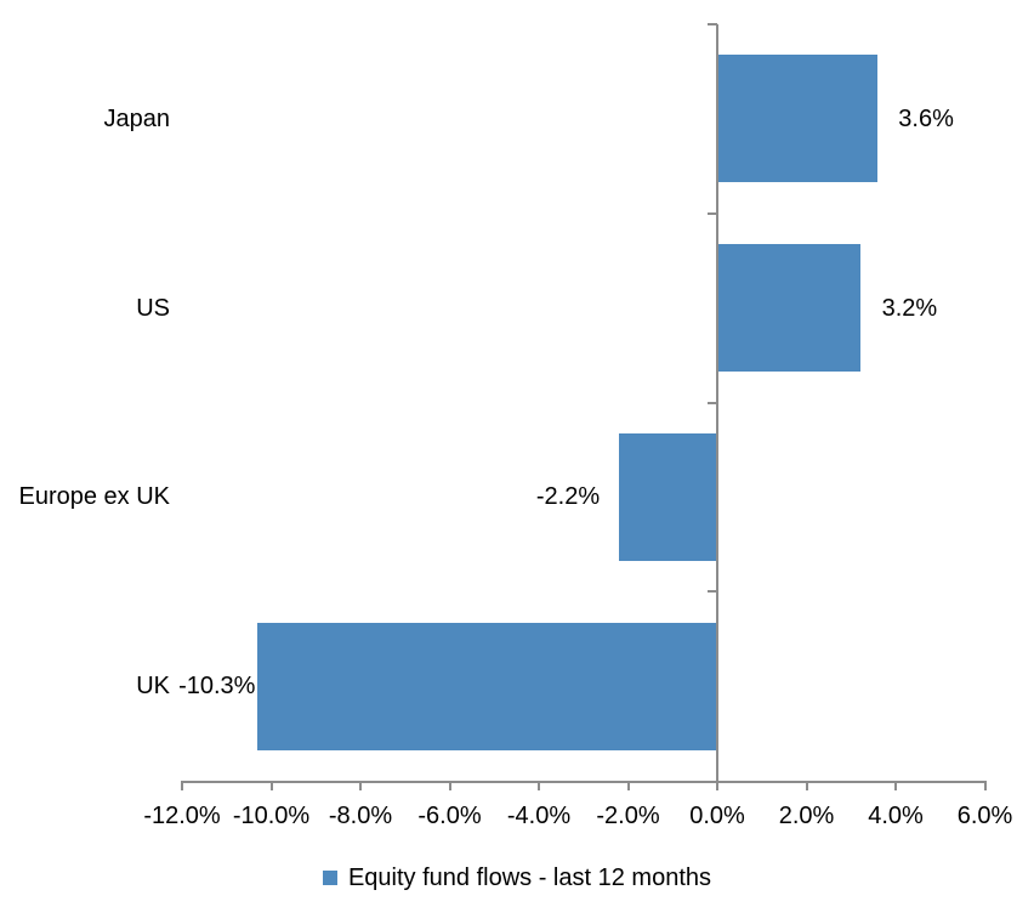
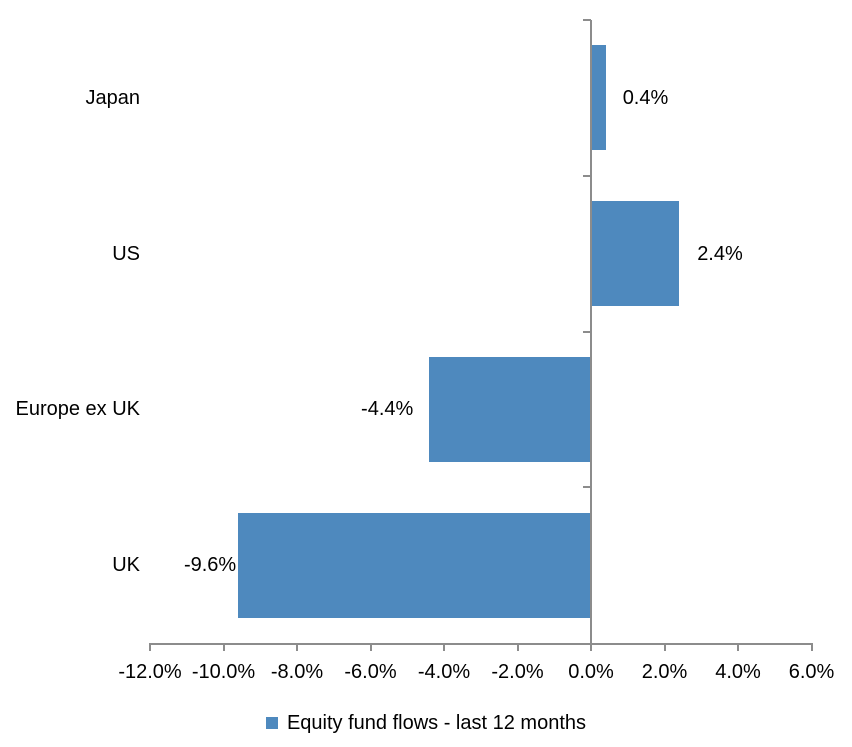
Japan: 3.6% -> 0.4%
US: 3.2% -> 2.4%
Europe ex UK: -2.2% -> -4.4%
UK: -10.3% -> -9.6%
